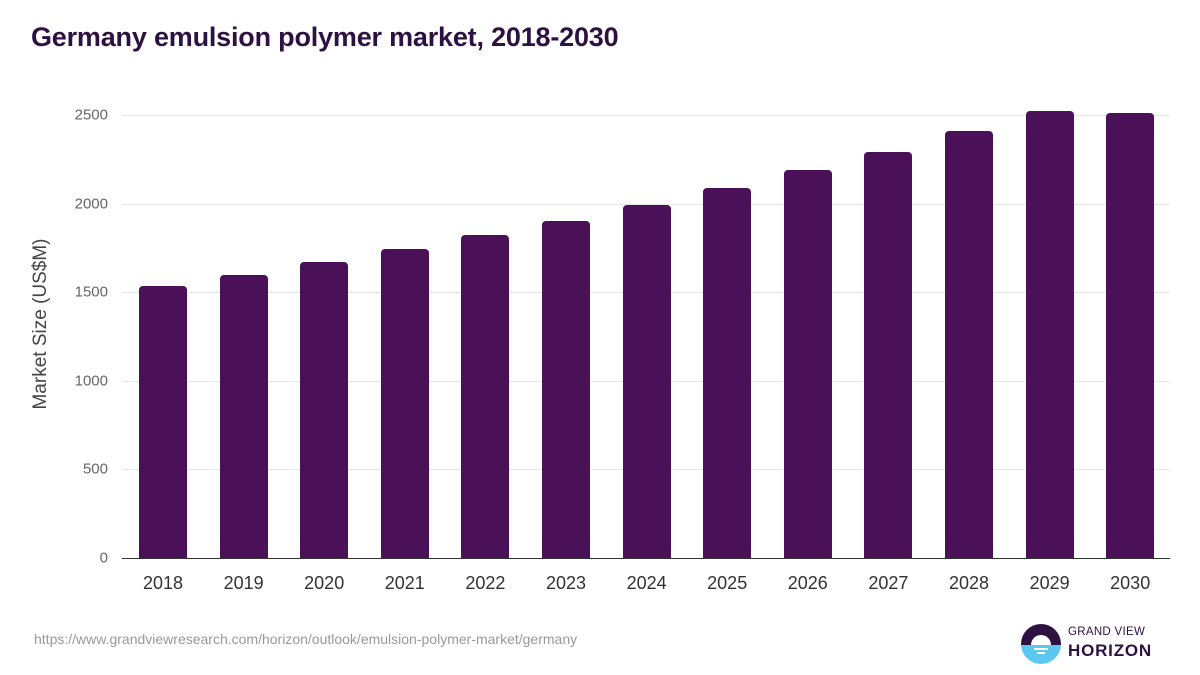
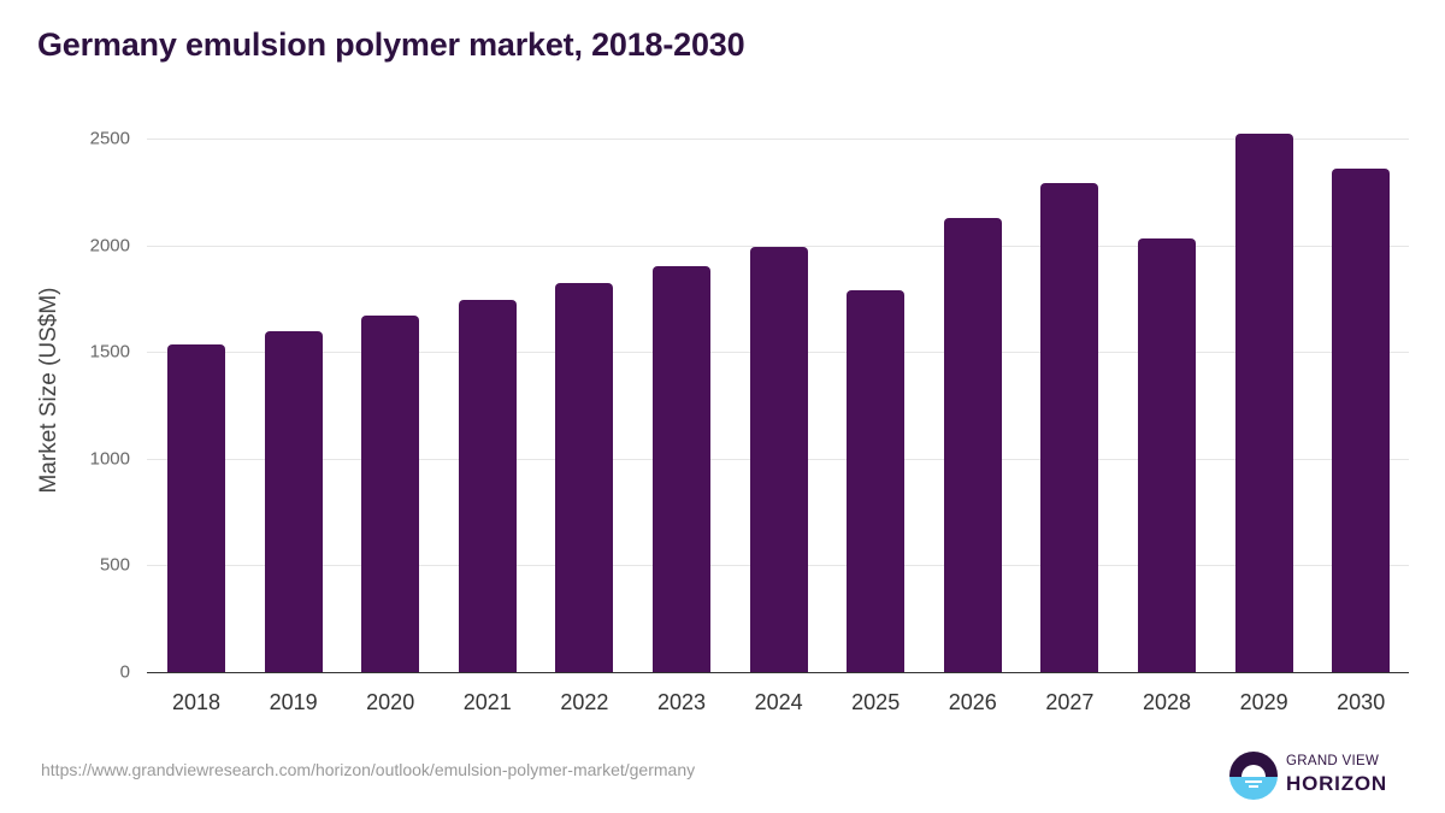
2025: 2090 -> 1790
2026: 2190 -> 2130
2028: 2410 -> 2030
2030: 2510 -> 2360
